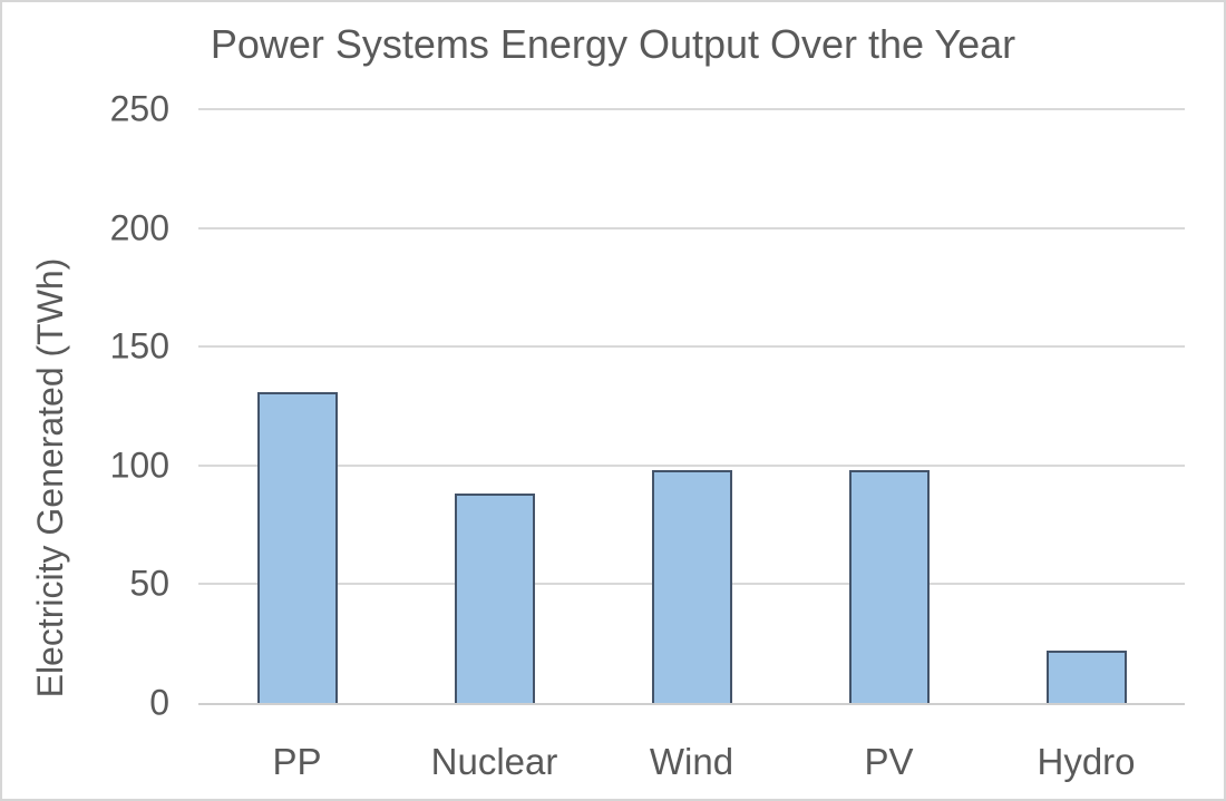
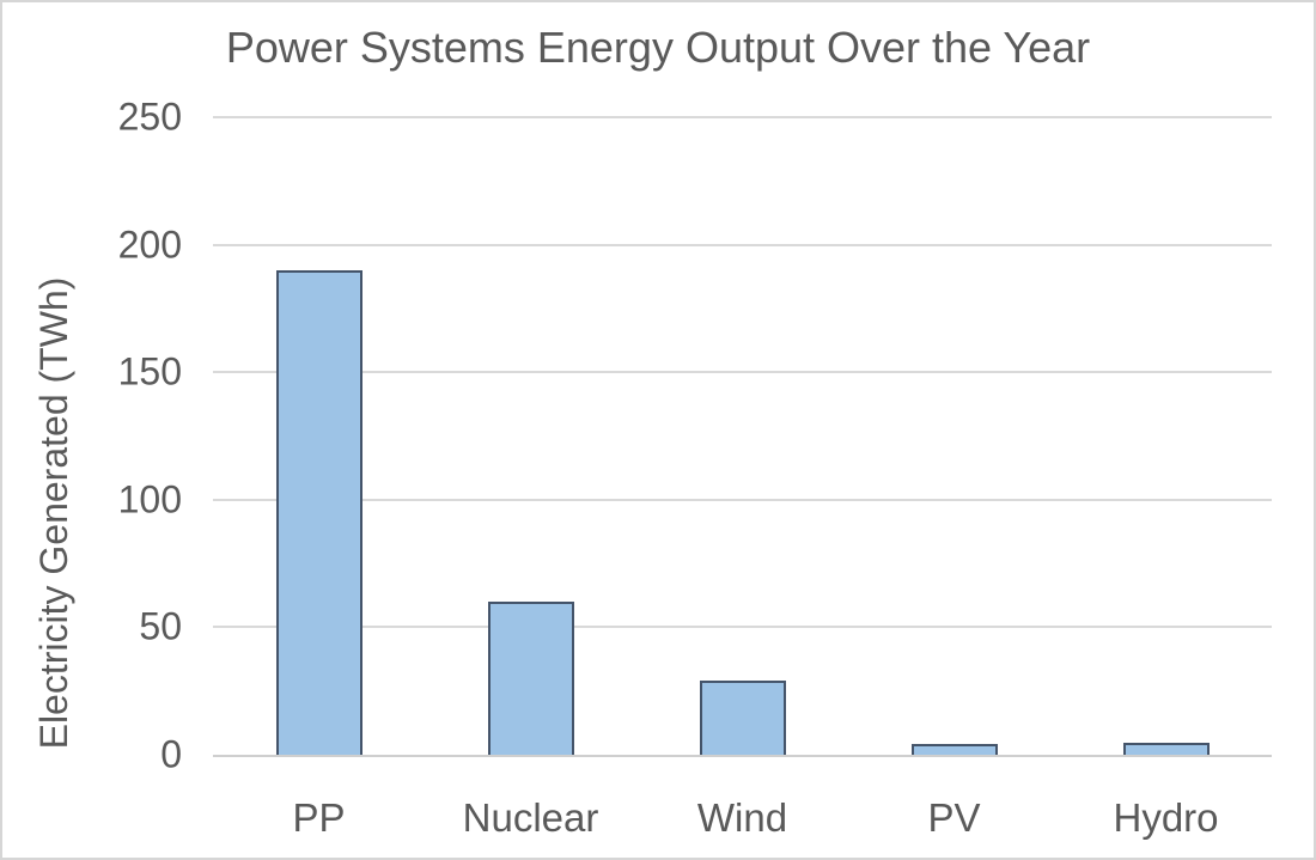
PP: 131 -> 190
Nuclear: 88 -> 60
Wind: 98 -> 29
PV: 98 -> 4
Hydro: 22 -> 4
